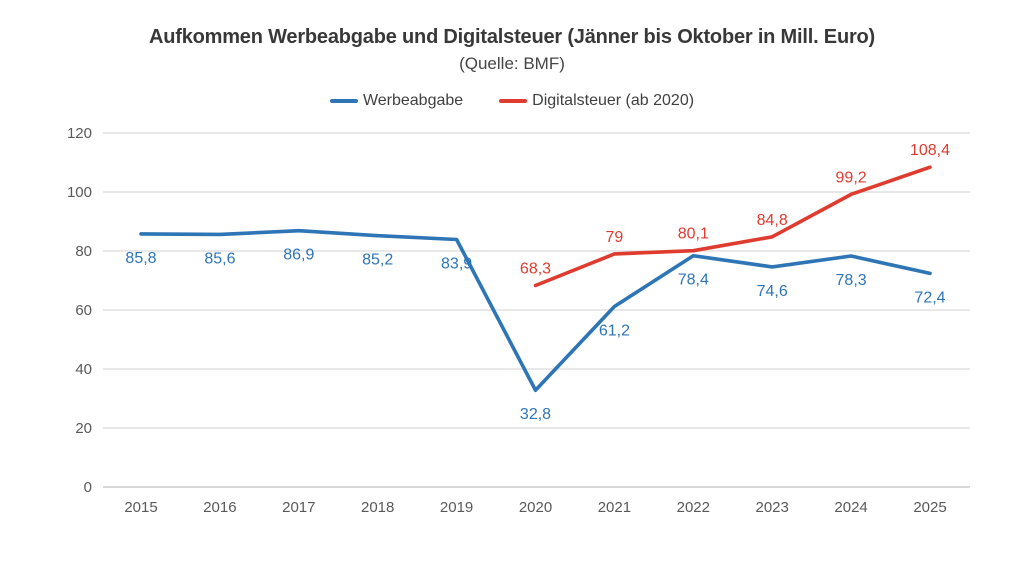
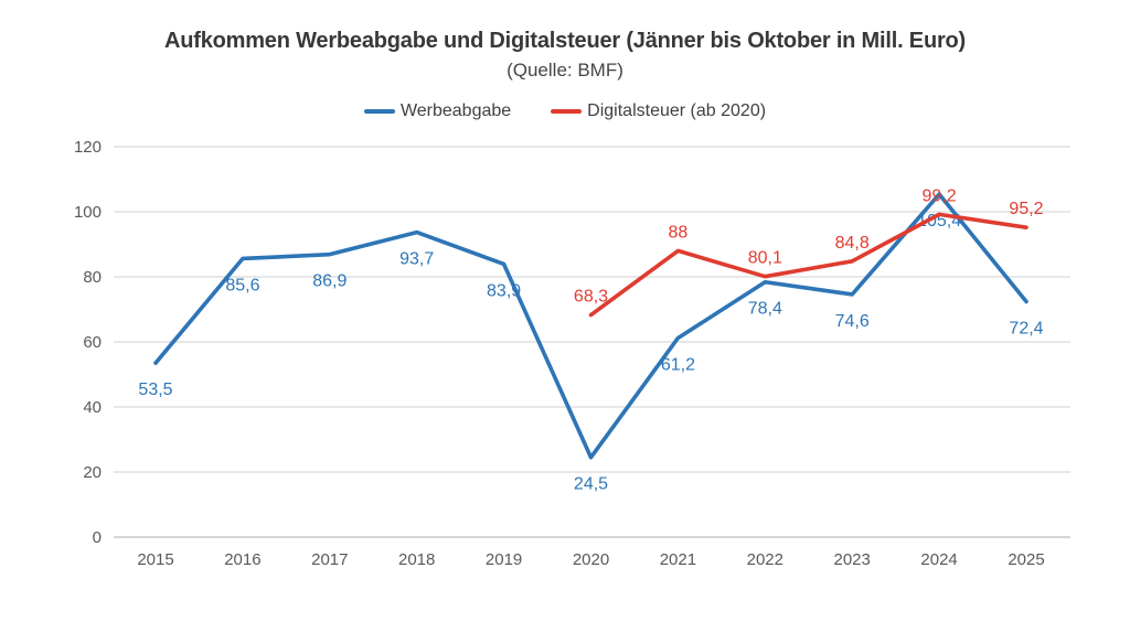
Werbeabgabe/2015: 85,8 -> 53,5
Werbeabgabe/2018: 85,2 -> 93,7
Werbeabgabe/2020: 32,8 -> 24,5
Digitalsteuer (ab 2020)/2021: 79 -> 88
Werbeabgabe/2024: 78,3 -> 105,4
Digitalsteuer (ab 2020)/2025: 108,4 -> 95,2
